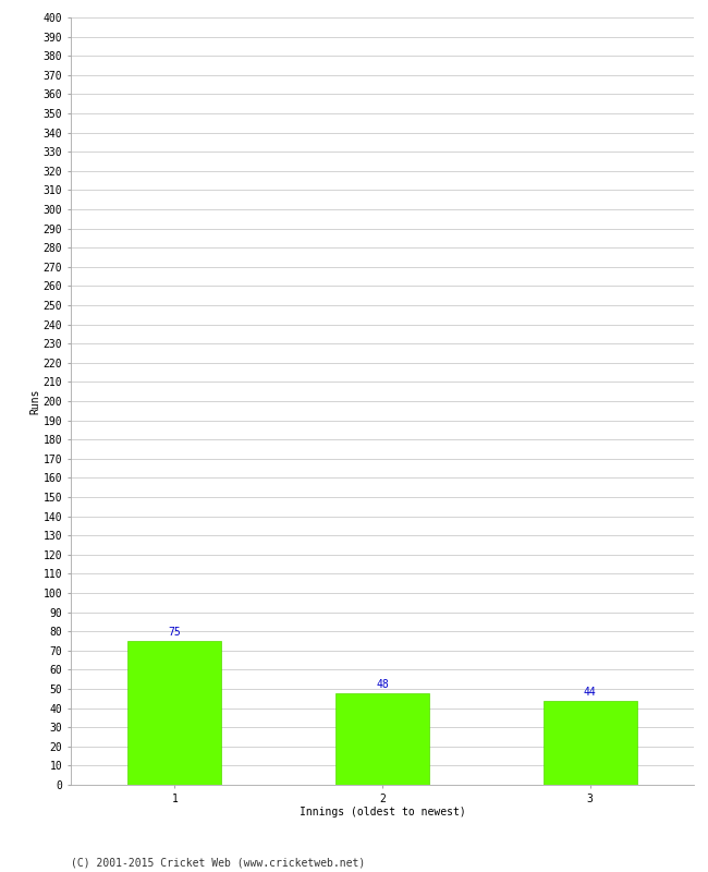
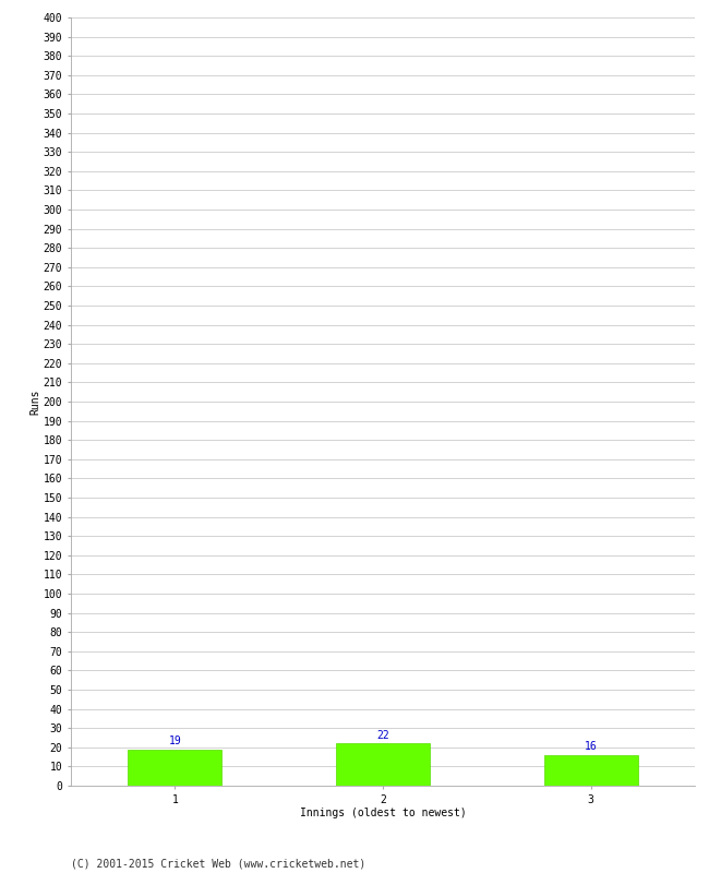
1: 75 -> 19
2: 48 -> 22
3: 44 -> 16
